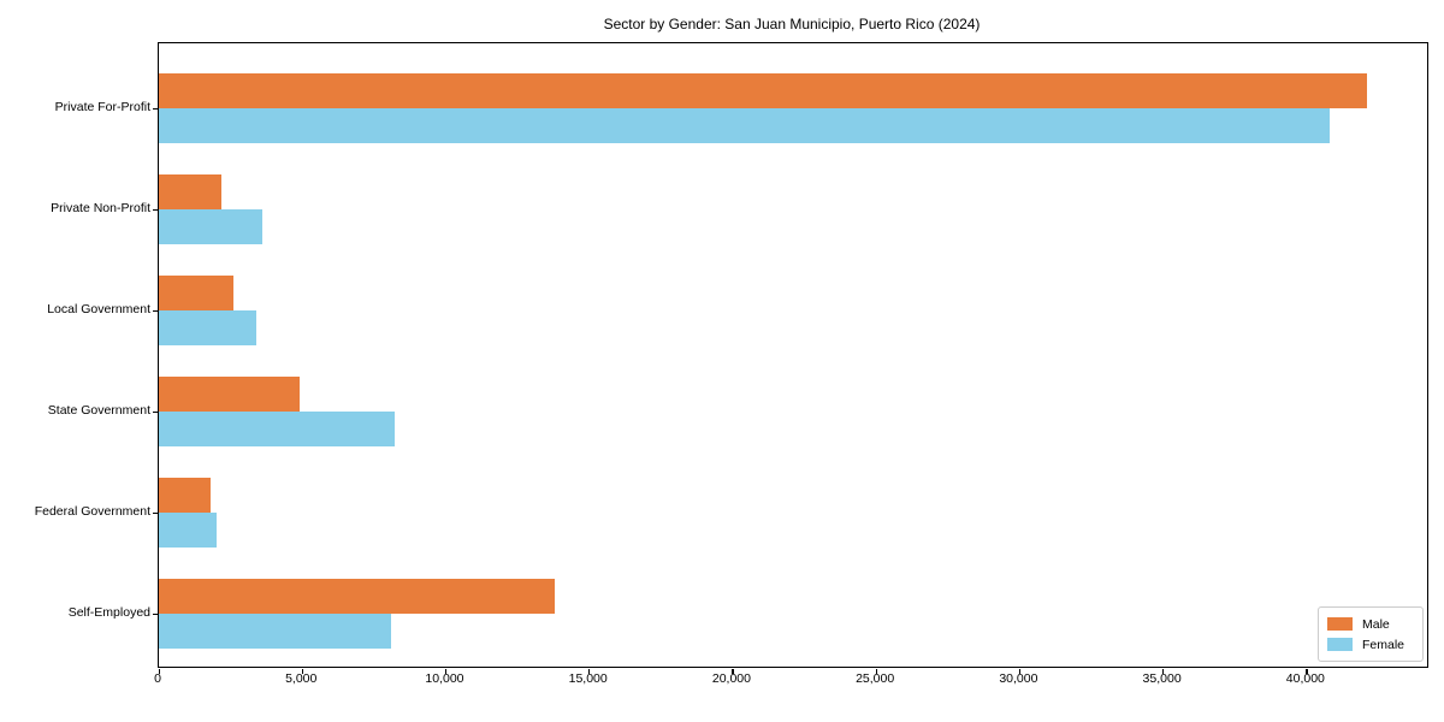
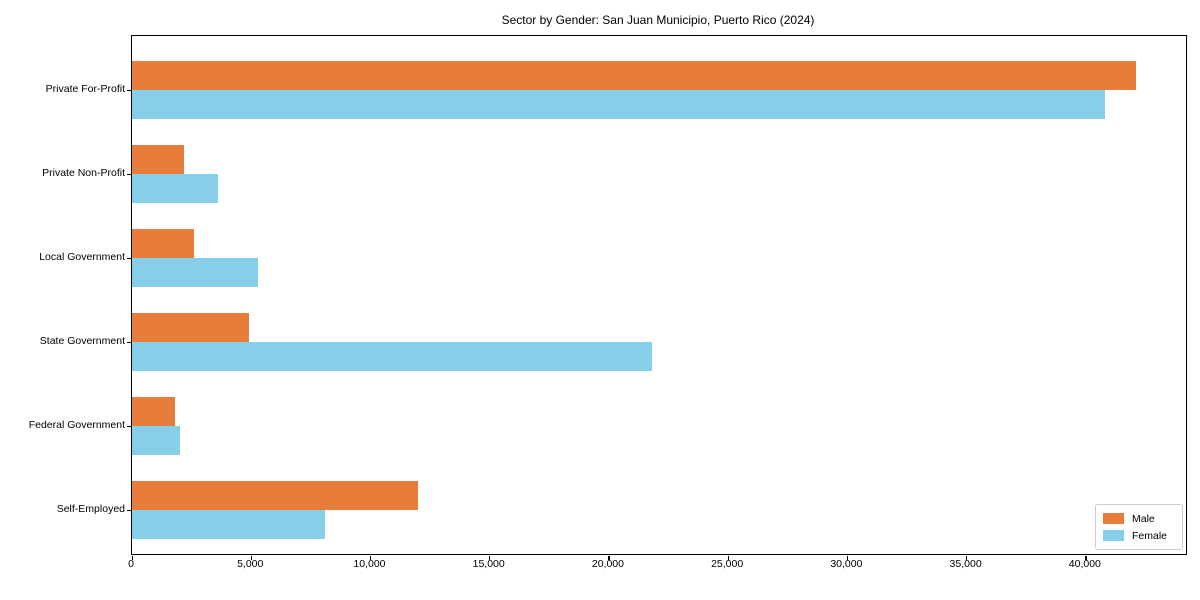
Female/Local Government: 3400 -> 5300
Female/State Government: 8200 -> 21800
Male/Self-Employed: 13800 -> 12000
